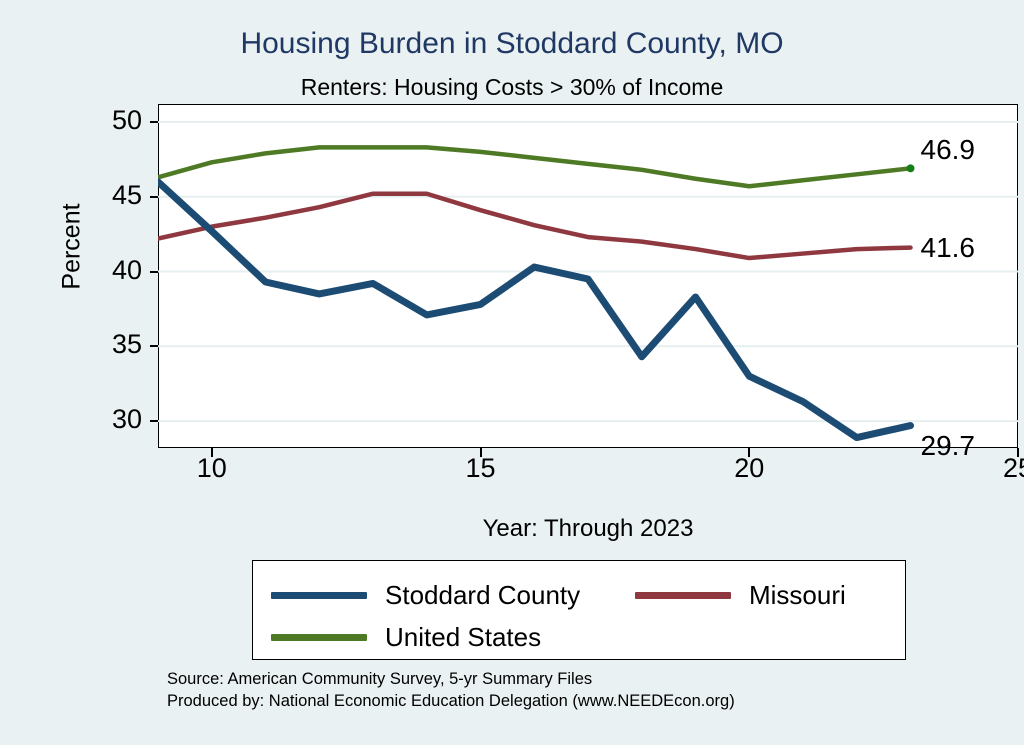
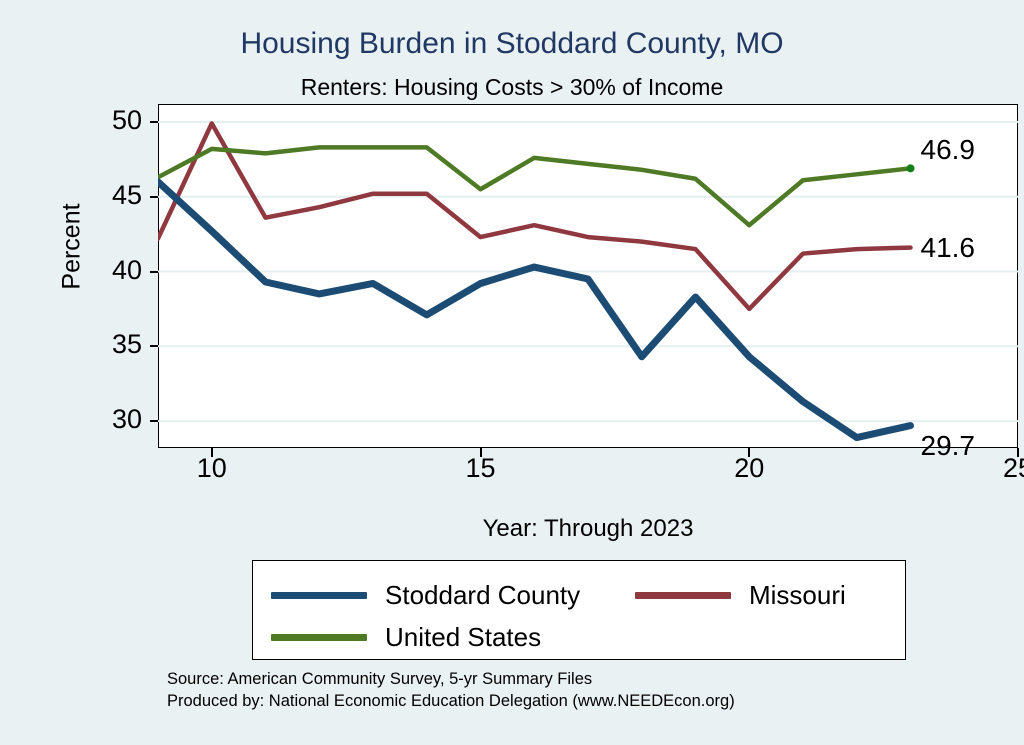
Missouri/10: 43.0 -> 49.9
United States/10: 47.3 -> 48.2
Stoddard County/15: 37.8 -> 39.2
Missouri/15: 44.1 -> 42.3
United States/15: 48.0 -> 45.5
Stoddard County/20: 33.0 -> 34.3
Missouri/20: 40.9 -> 37.5
United States/20: 45.7 -> 43.1
